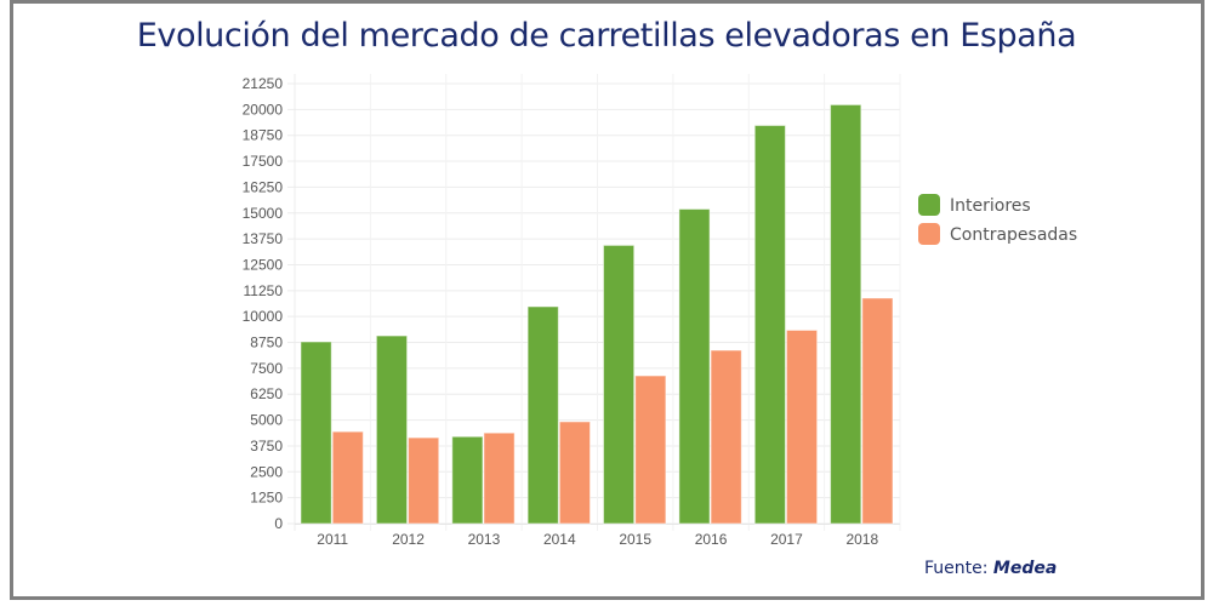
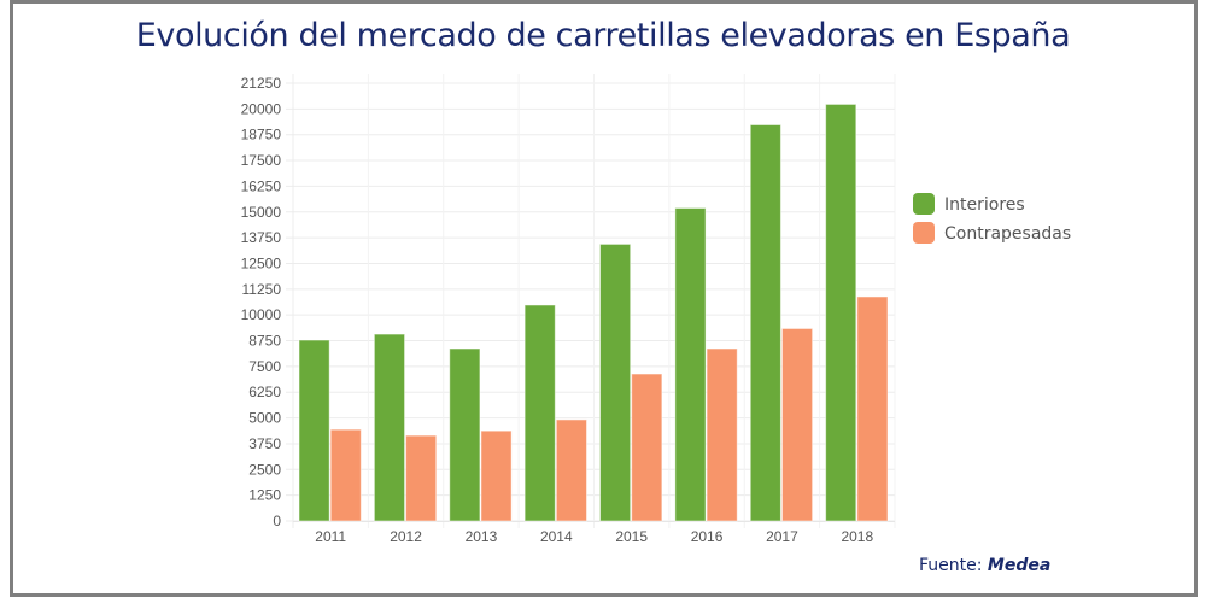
Interiores/2013: 4200 -> 8400
